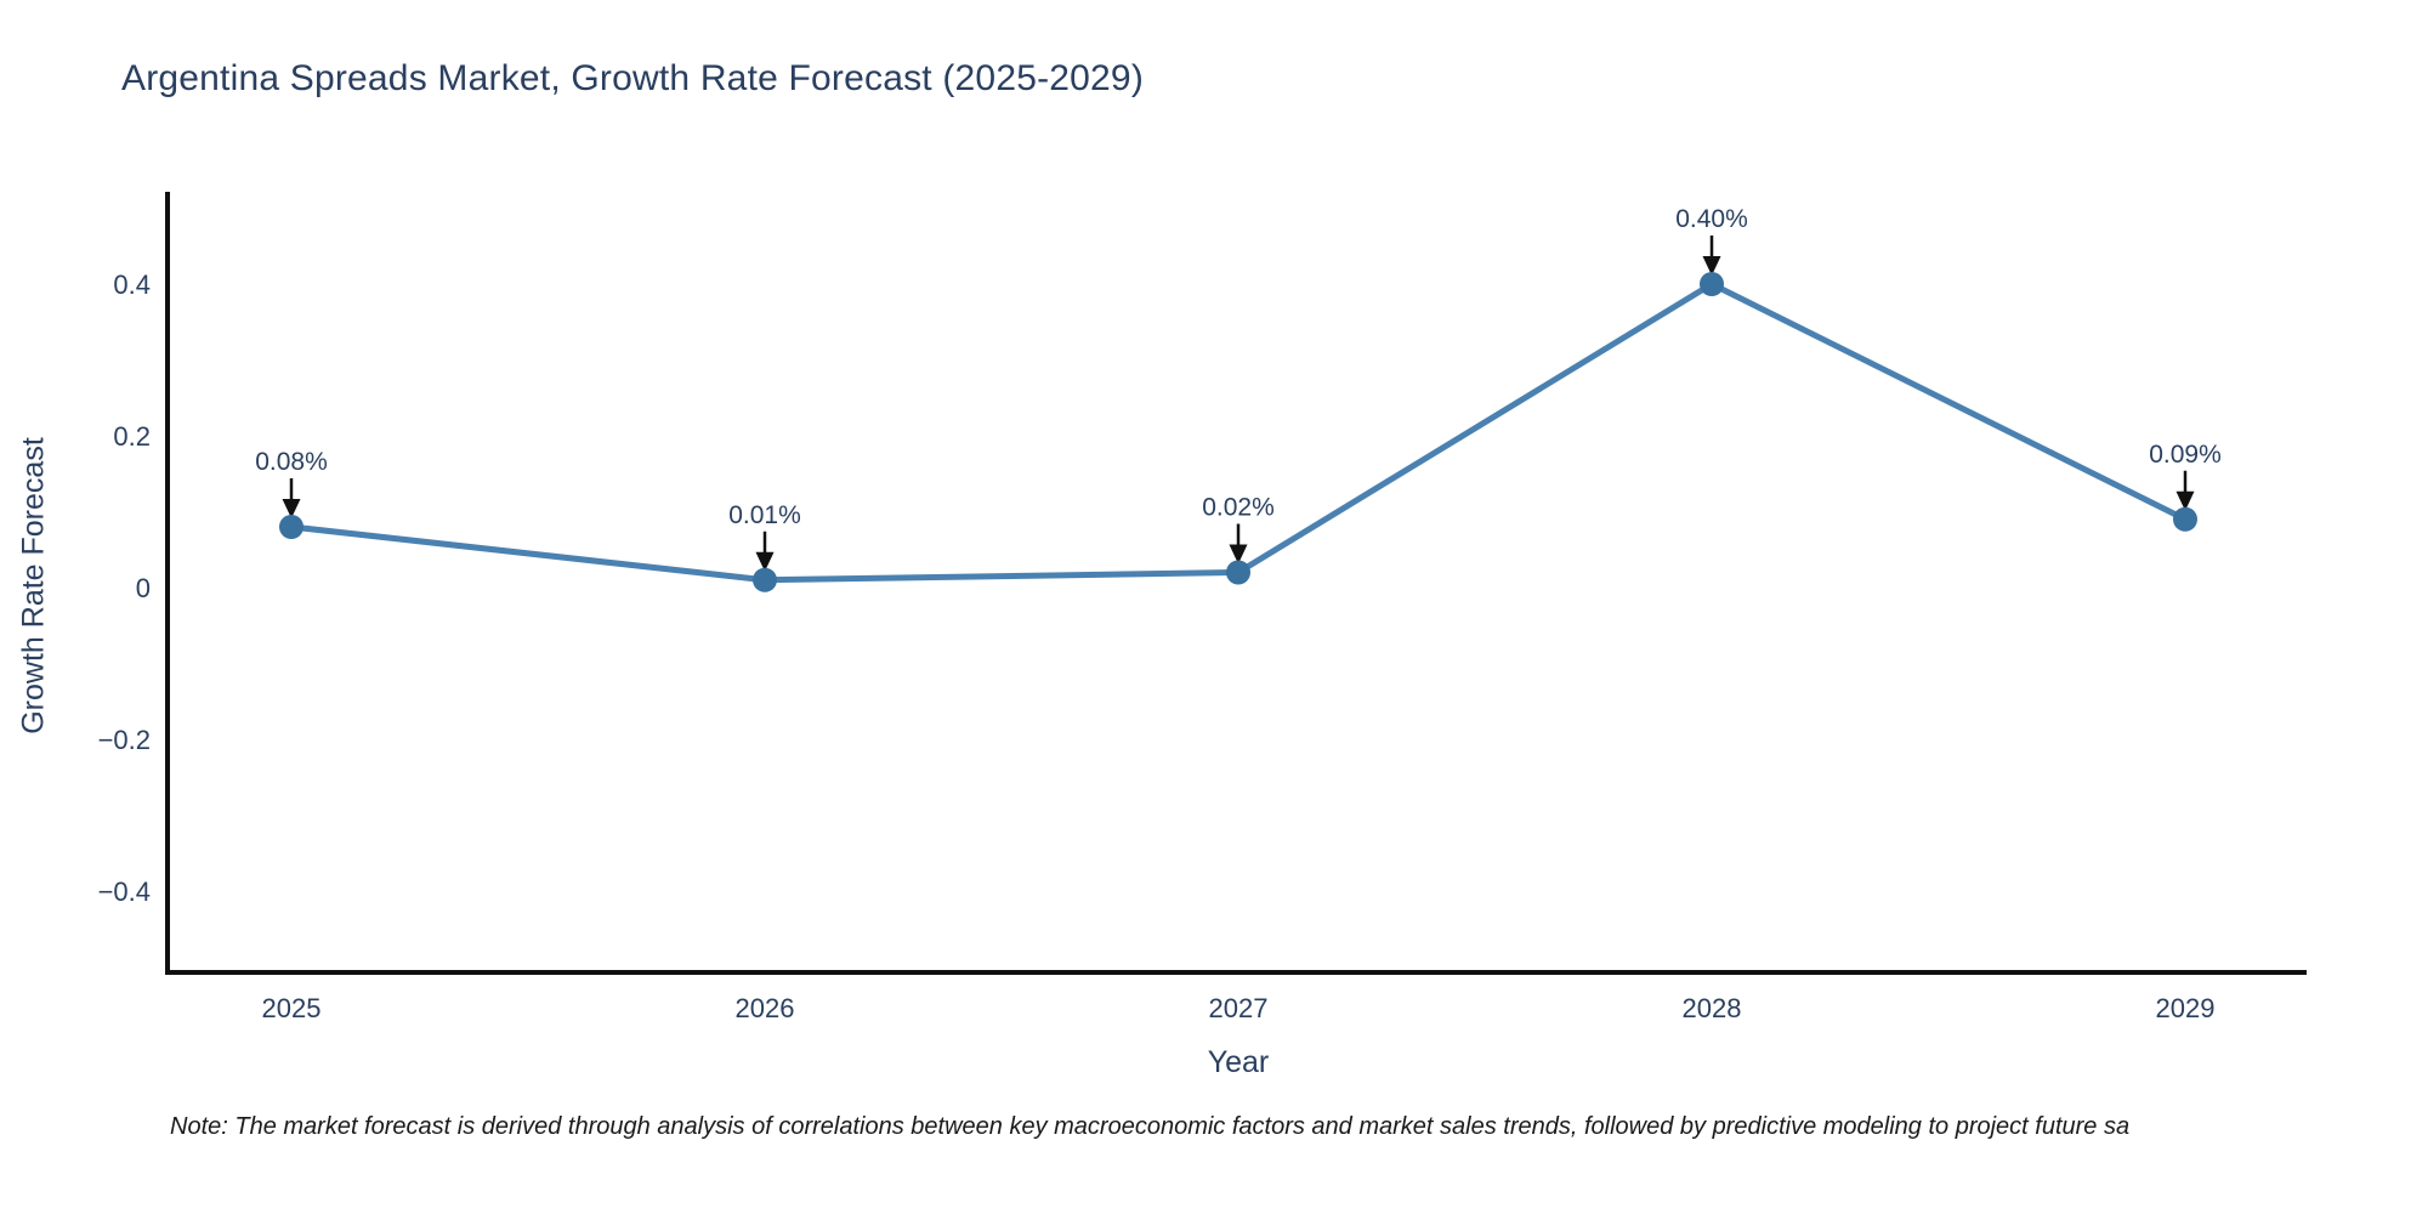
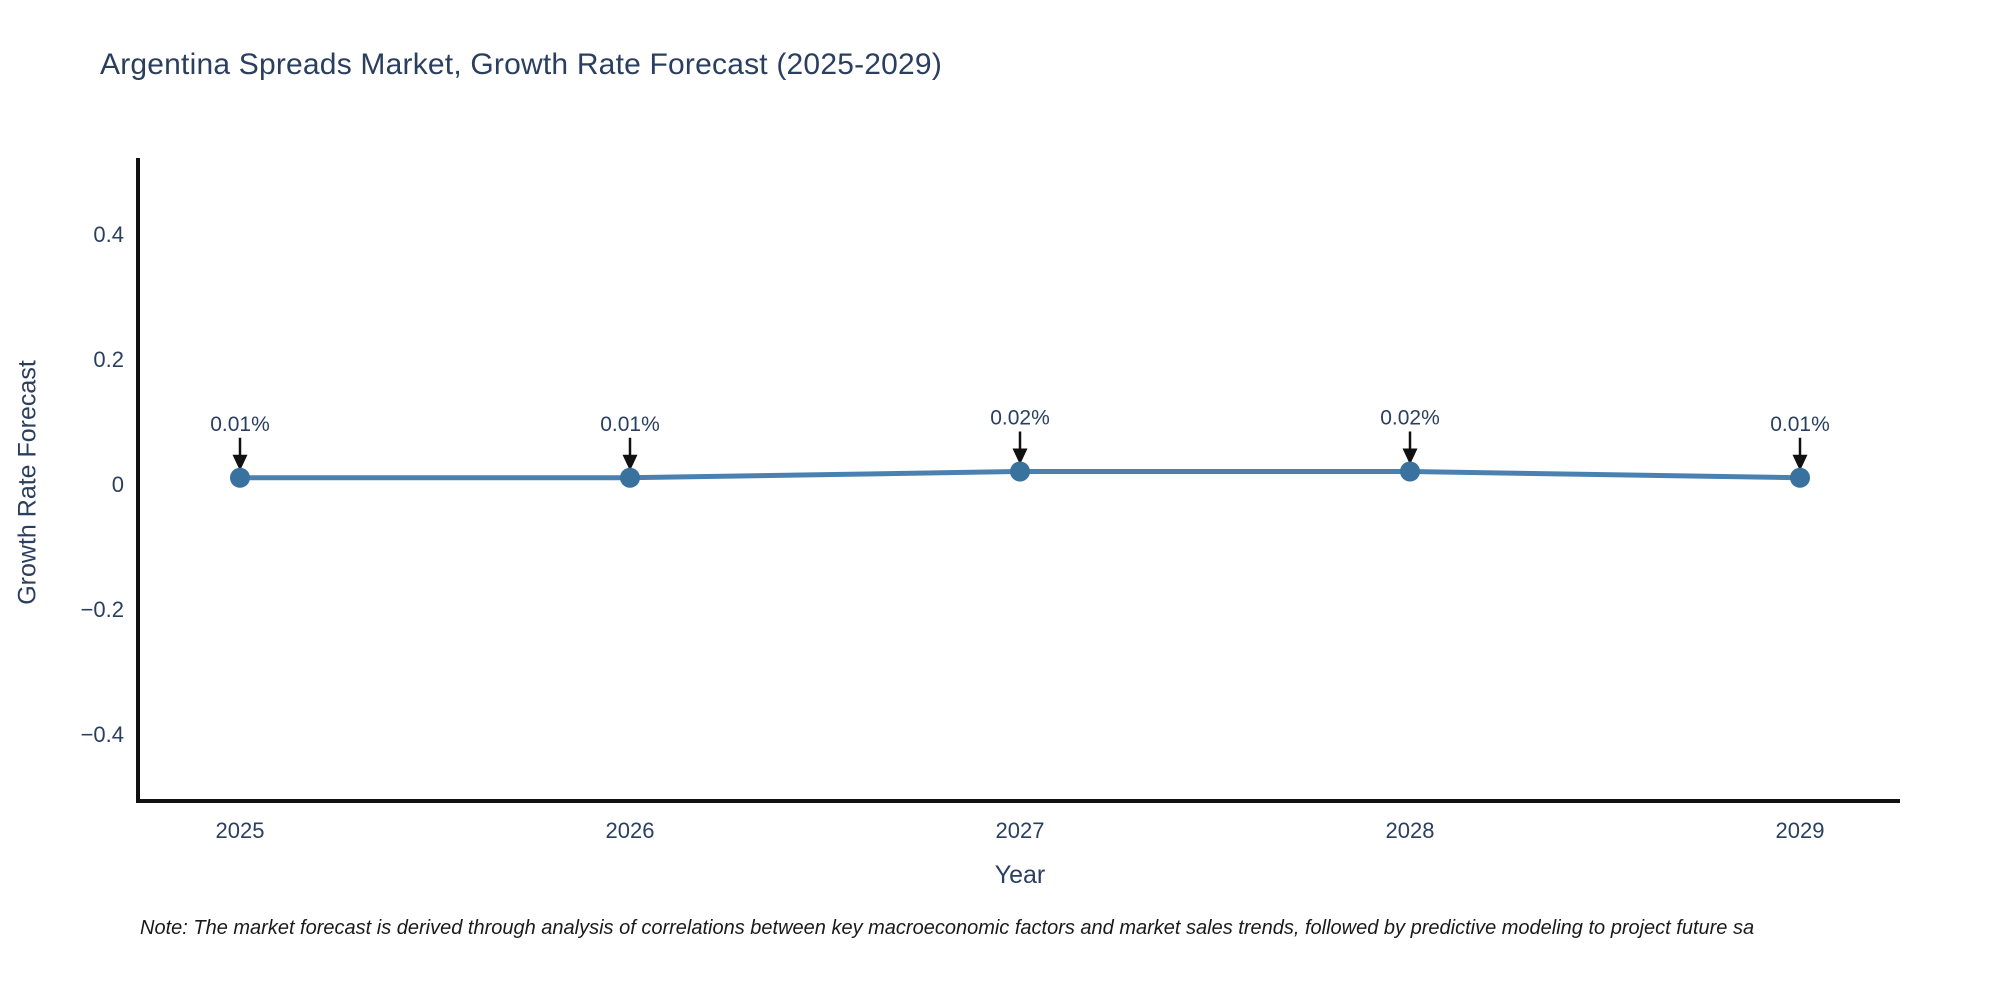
2025: 0.08% -> 0.01%
2028: 0.40% -> 0.02%
2029: 0.09% -> 0.01%
